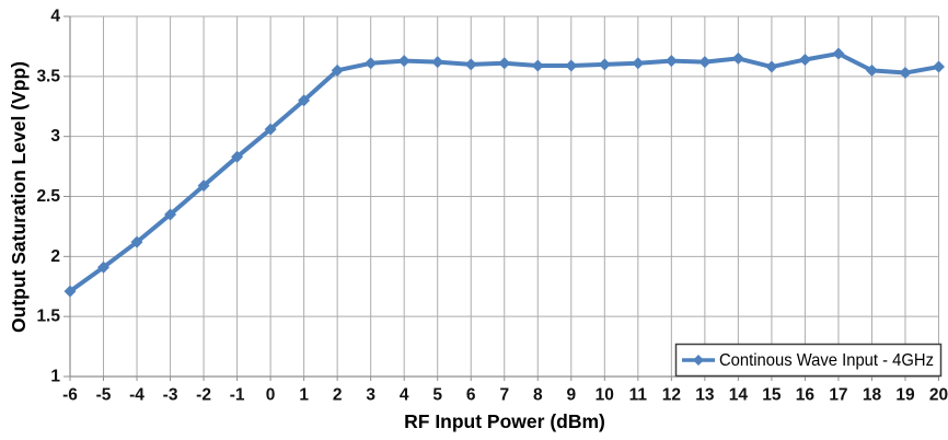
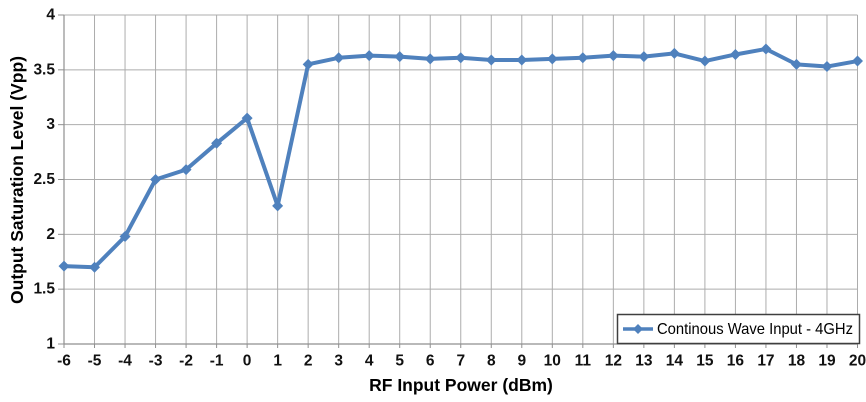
-5: 1.91 -> 1.70
-4: 2.12 -> 1.98
-3: 2.35 -> 2.50
1: 3.30 -> 2.26
